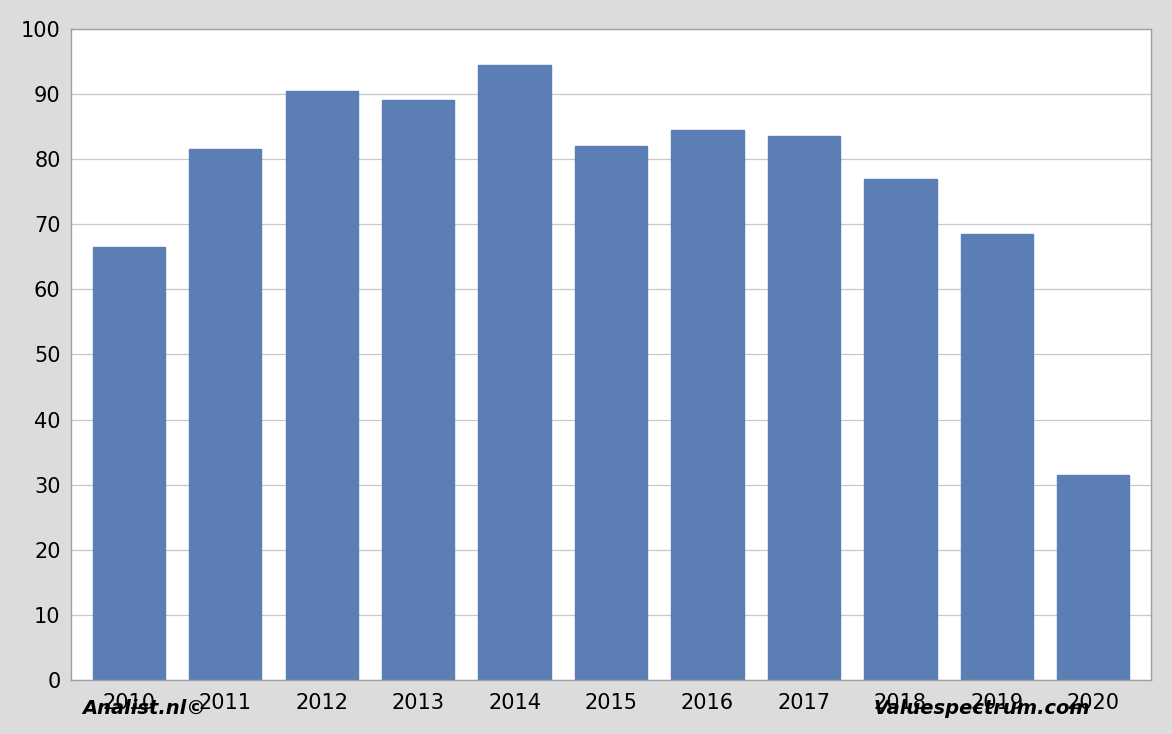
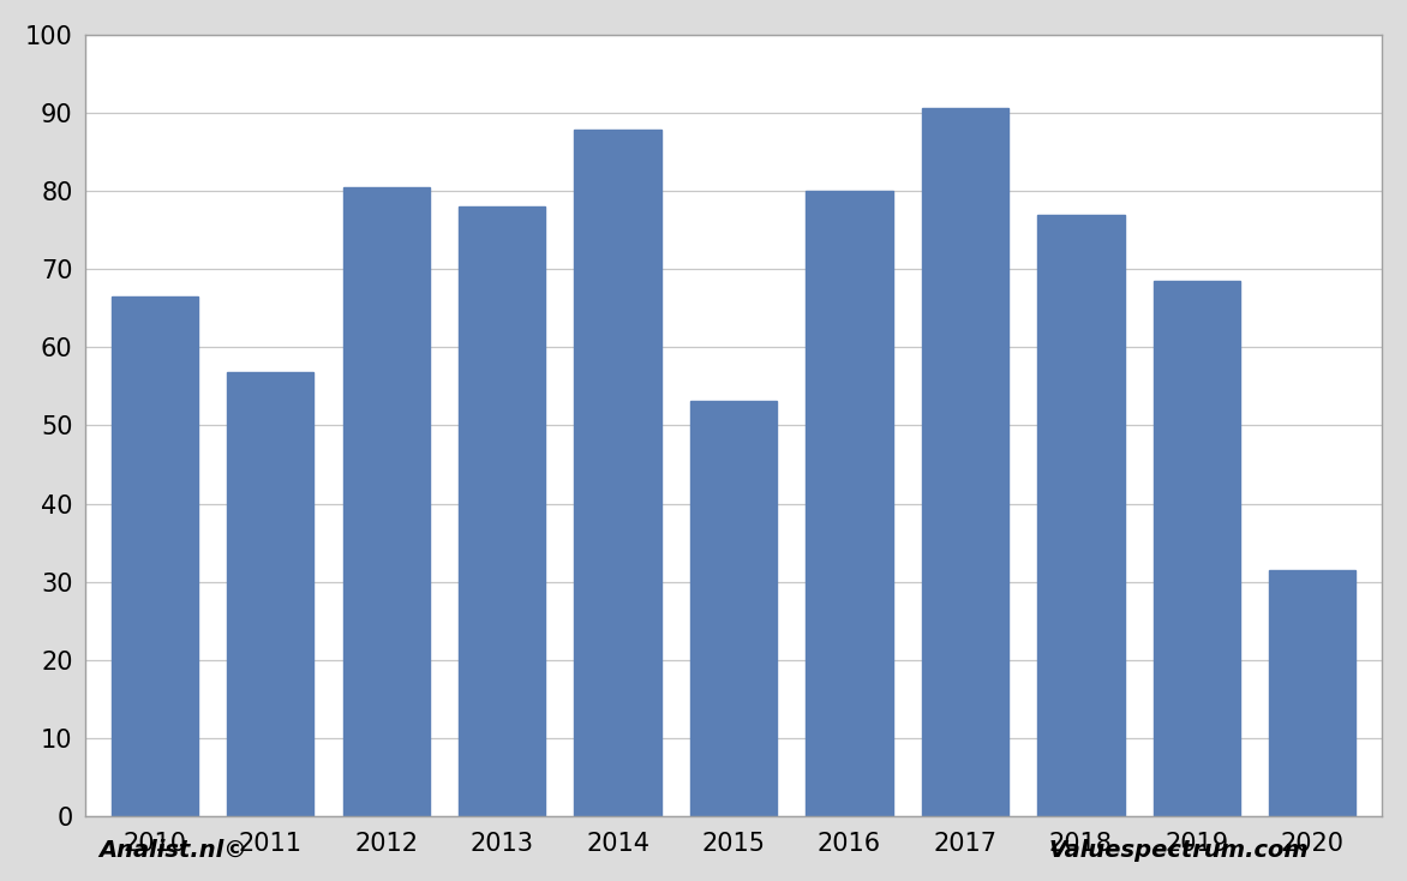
2011: 81.5 -> 56.8
2012: 90.5 -> 80.4
2013: 89.0 -> 78.0
2014: 94.5 -> 87.8
2015: 82.0 -> 53.2
2016: 84.5 -> 80.0
2017: 83.5 -> 90.6
